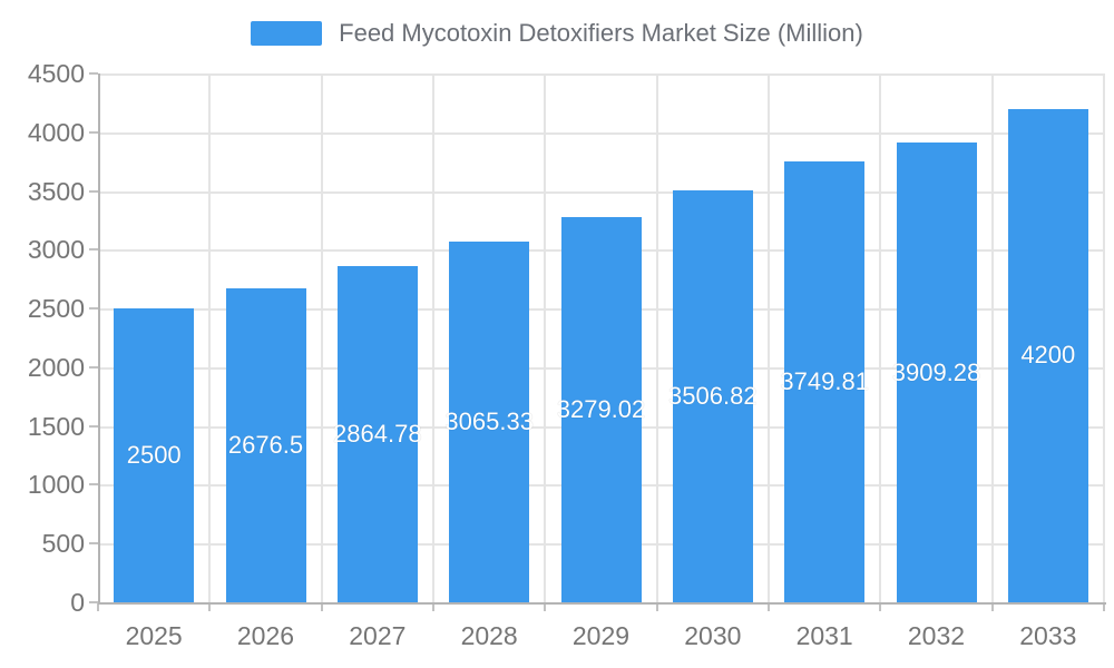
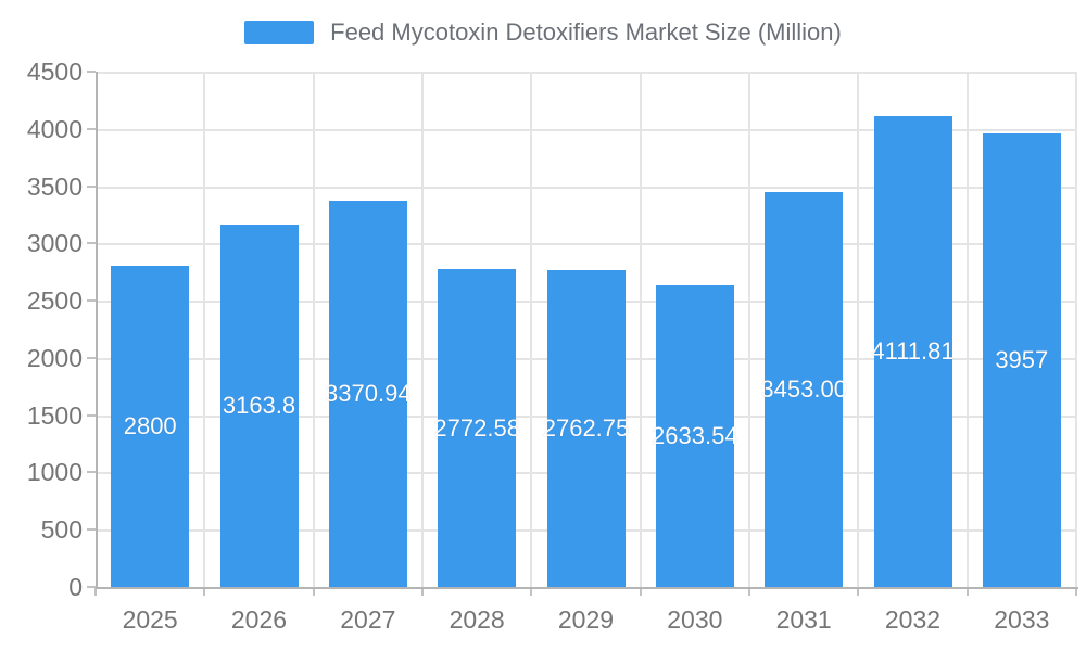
2025: 2500 -> 2800
2026: 2676.5 -> 3163.8
2027: 2864.78 -> 3370.94
2028: 3065.33 -> 2772.58
2029: 3279.02 -> 2762.75
2030: 3506.82 -> 2633.54
2031: 3749.81 -> 3453.00
2032: 3909.28 -> 4111.81
2033: 4200 -> 3957
